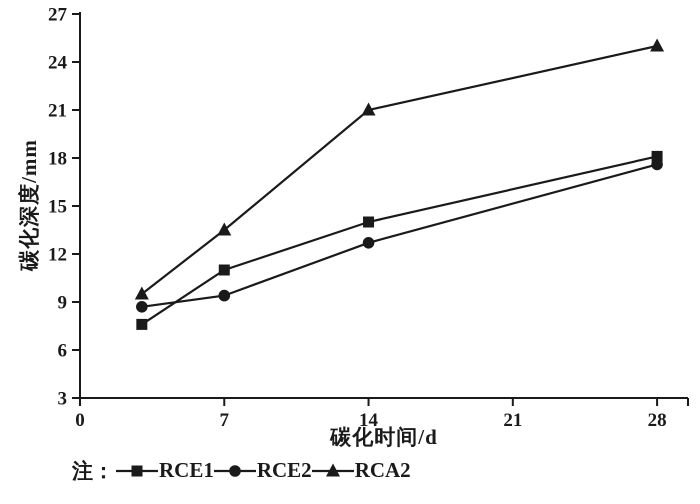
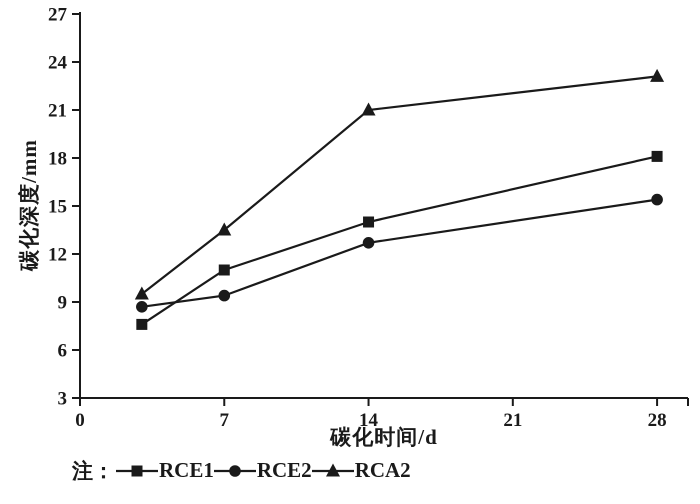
RCE2/28: 17.6 -> 15.4
RCA2/28: 25.0 -> 23.1
